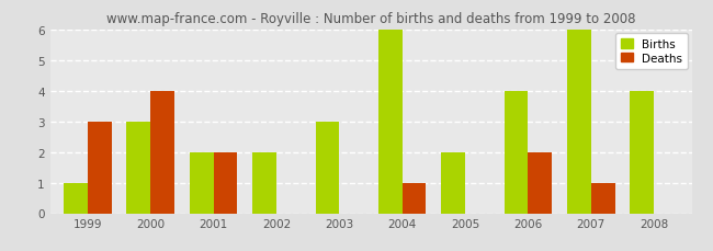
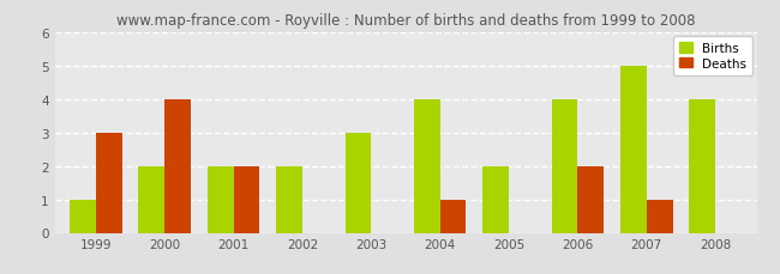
Births/2000: 3 -> 2
Births/2004: 6 -> 4
Births/2007: 6 -> 5
